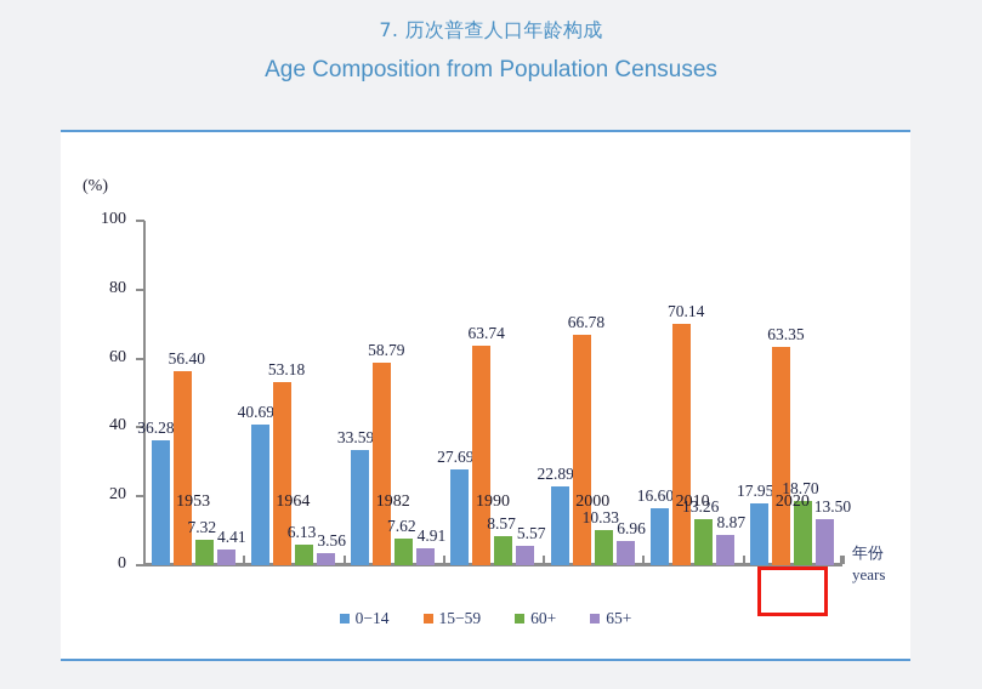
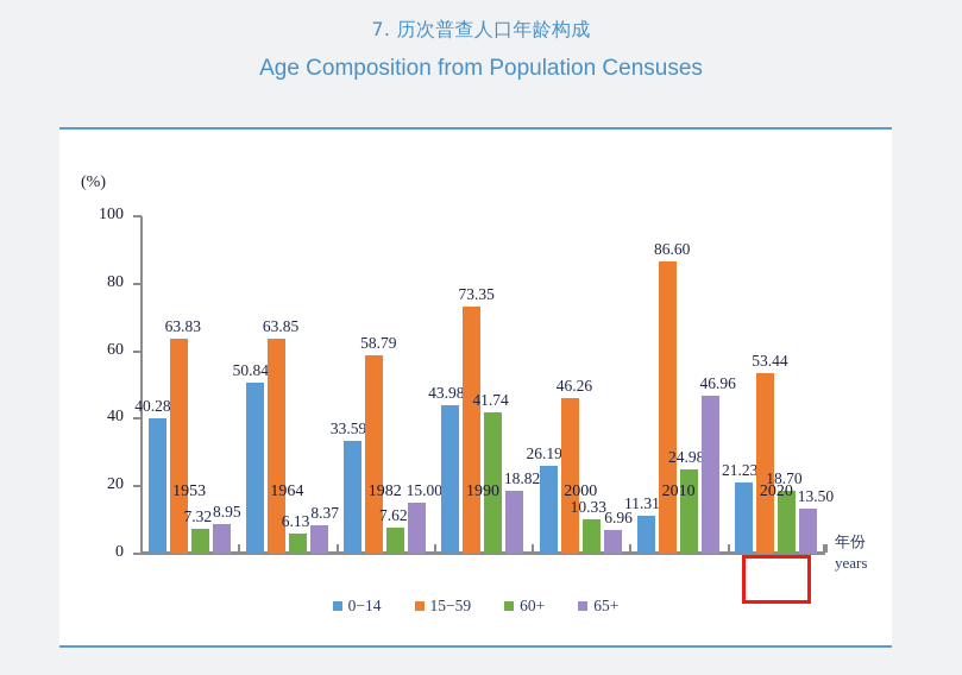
0−14/1953: 36.28 -> 40.28
15−59/1953: 56.40 -> 63.83
65+/1953: 4.41 -> 8.95
0−14/1964: 40.69 -> 50.84
15−59/1964: 53.18 -> 63.85
65+/1964: 3.56 -> 8.37
65+/1982: 4.91 -> 15.00
0−14/1990: 27.69 -> 43.98
15−59/1990: 63.74 -> 73.35
60+/1990: 8.57 -> 41.74
65+/1990: 5.57 -> 18.82
0−14/2000: 22.89 -> 26.19
15−59/2000: 66.78 -> 46.26
0−14/2010: 16.60 -> 11.31
15−59/2010: 70.14 -> 86.60
60+/2010: 13.26 -> 24.98
65+/2010: 8.87 -> 46.96
0−14/2020: 17.95 -> 21.23
15−59/2020: 63.35 -> 53.44
